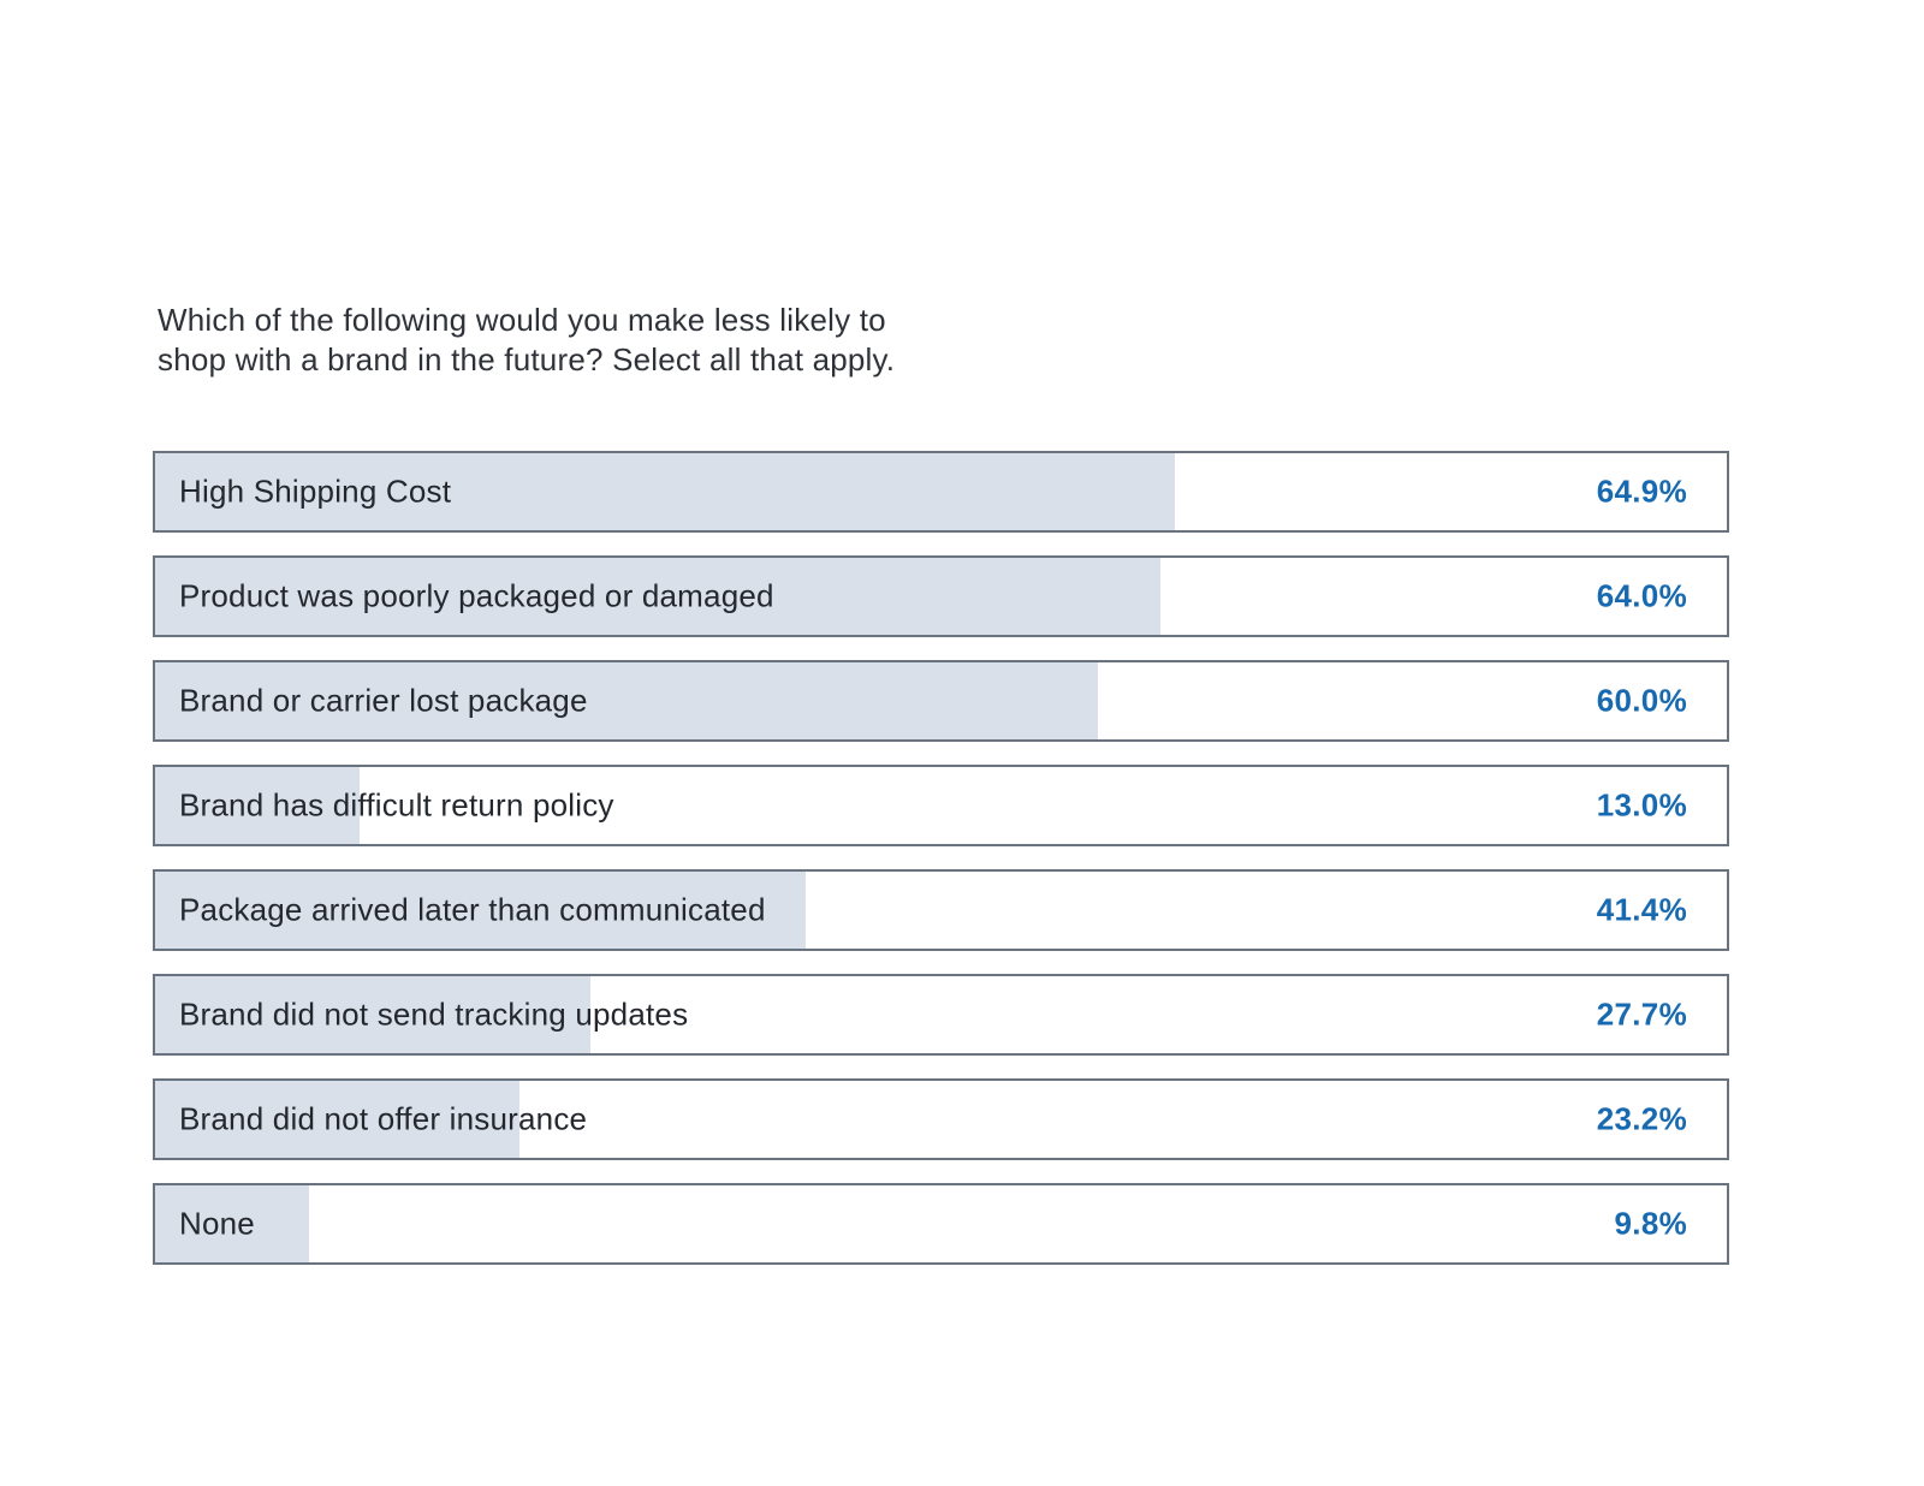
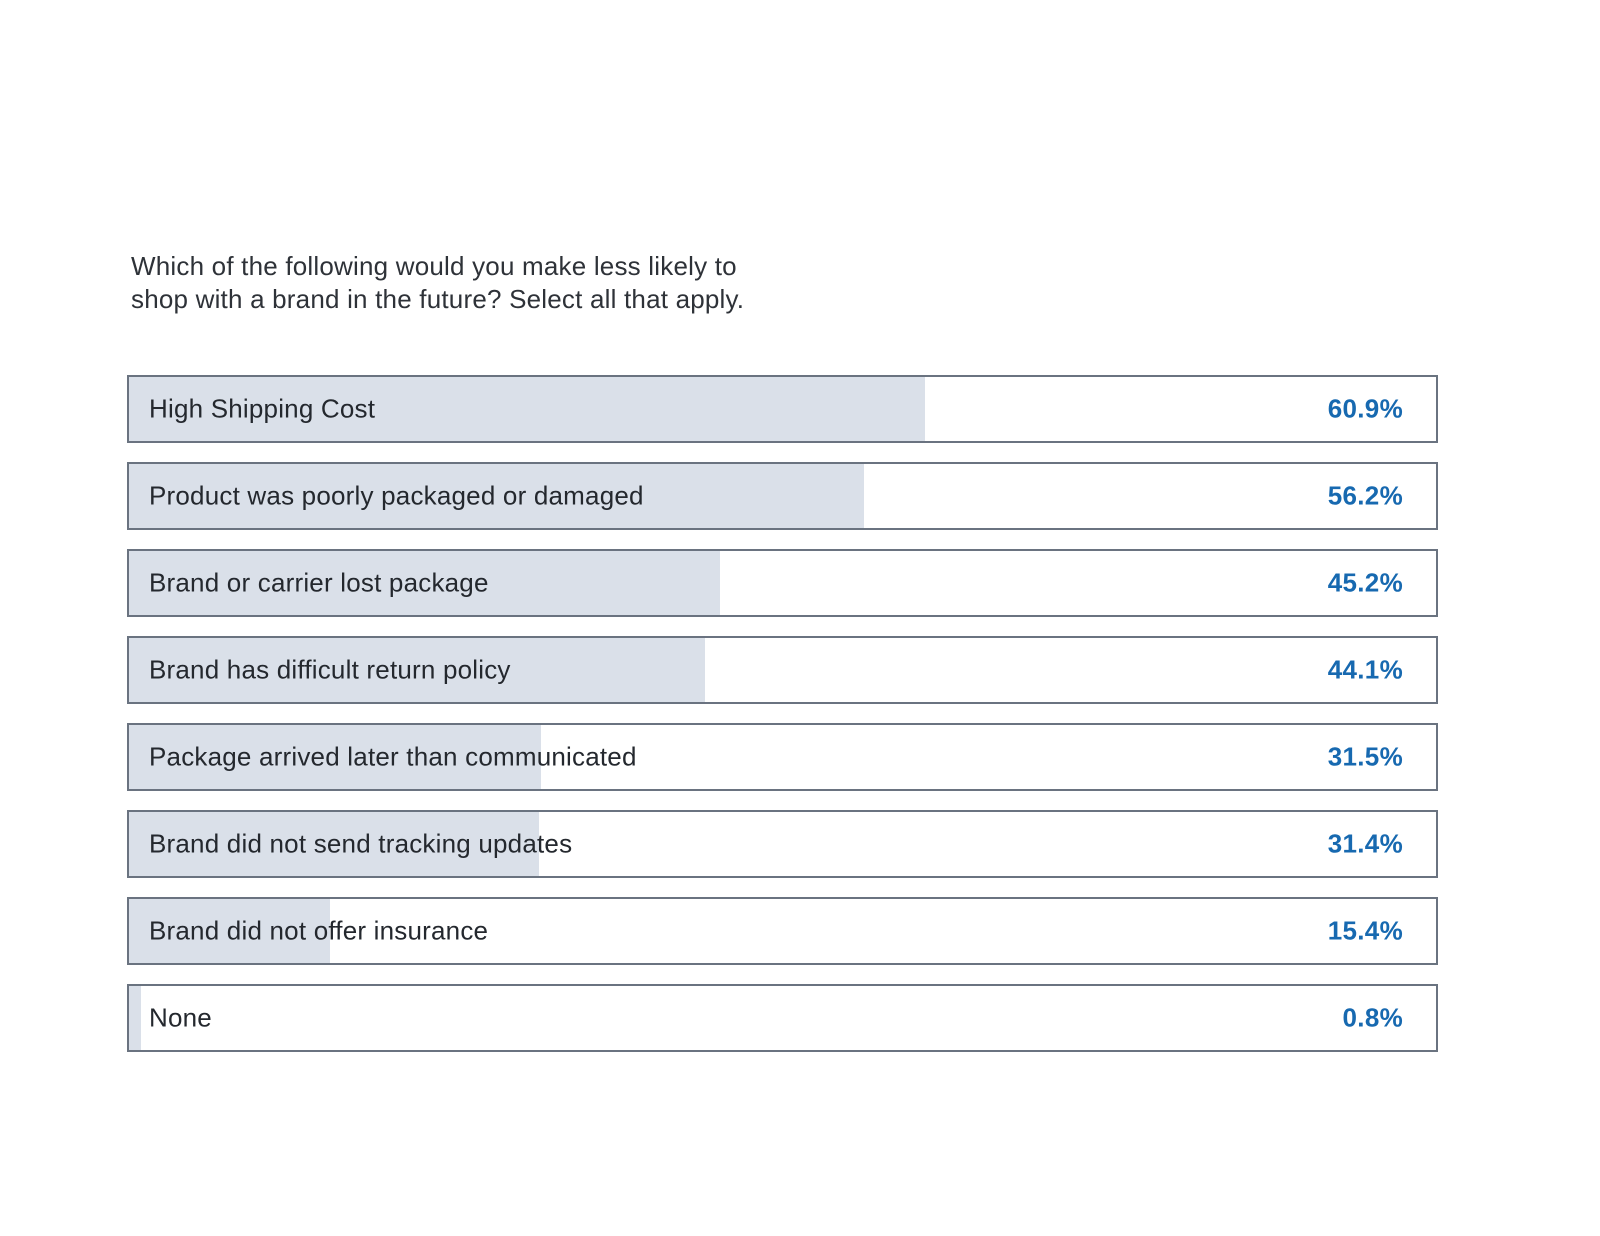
High Shipping Cost: 64.9% -> 60.9%
Product was poorly packaged or damaged: 64.0% -> 56.2%
Brand or carrier lost package: 60.0% -> 45.2%
Brand has difficult return policy: 13.0% -> 44.1%
Package arrived later than communicated: 41.4% -> 31.5%
Brand did not send tracking updates: 27.7% -> 31.4%
Brand did not offer insurance: 23.2% -> 15.4%
None: 9.8% -> 0.8%
